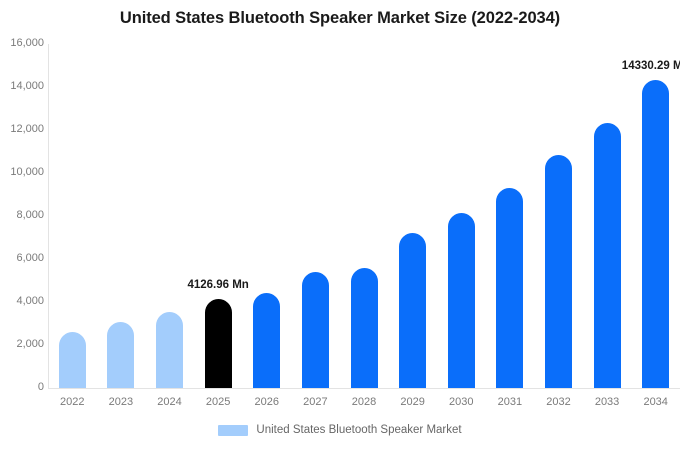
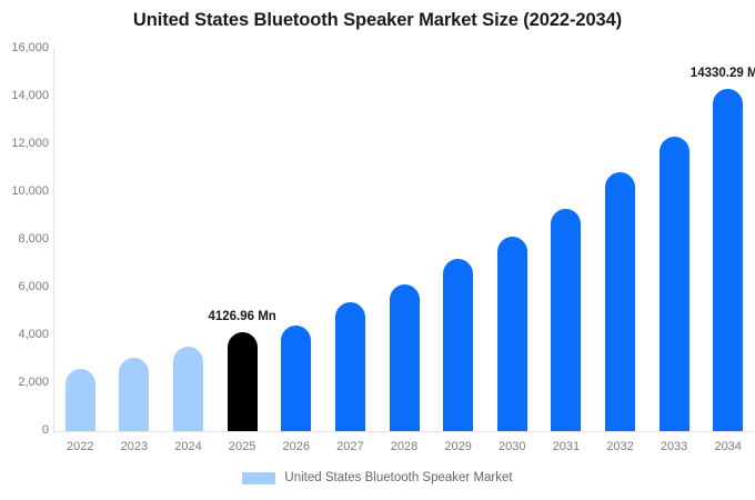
2028: 5600 -> 6100
